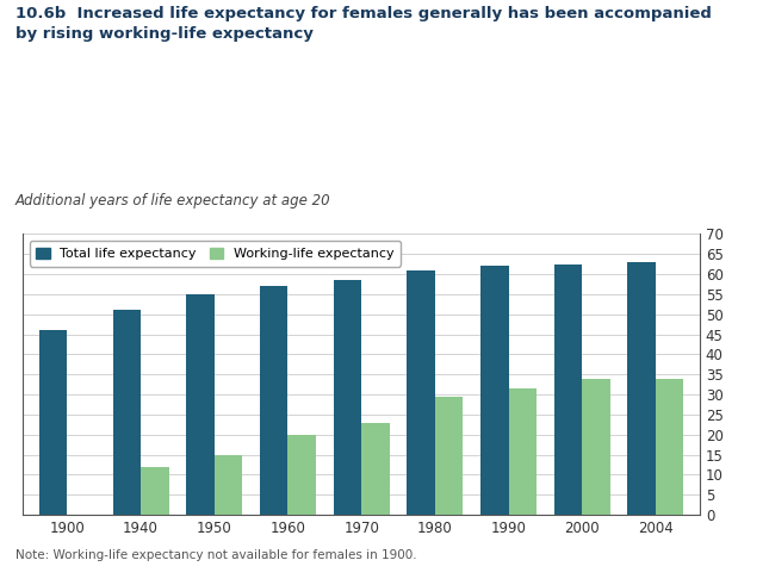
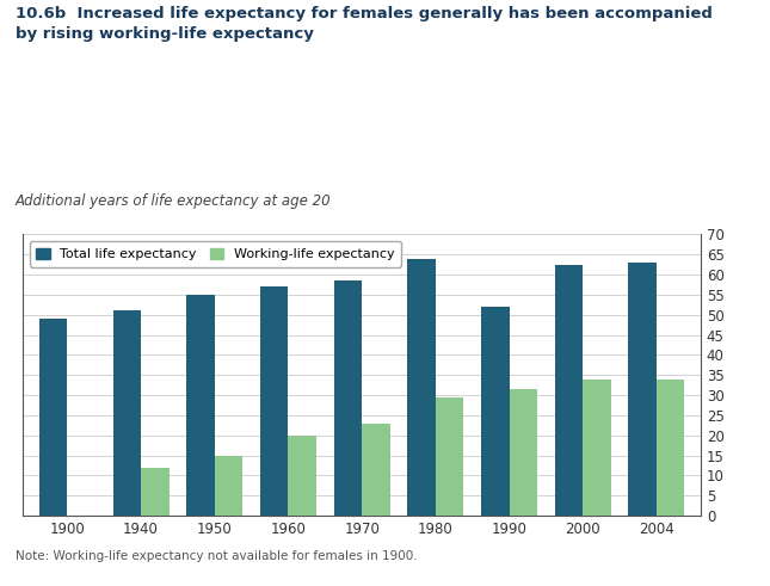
Total life expectancy/1900: 46.0 -> 49.0
Total life expectancy/1980: 61.0 -> 64.0
Total life expectancy/1990: 62.0 -> 52.0
